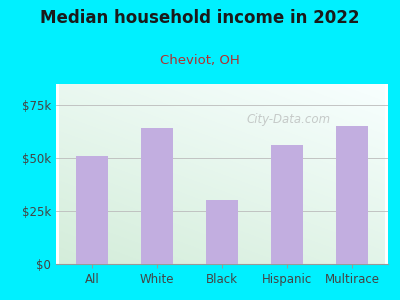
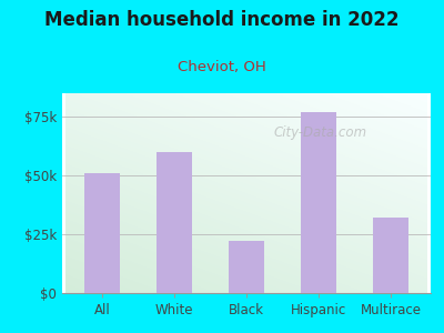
White: $64k -> $60k
Black: $30k -> $22k
Hispanic: $56k -> $77k
Multirace: $65k -> $32k
